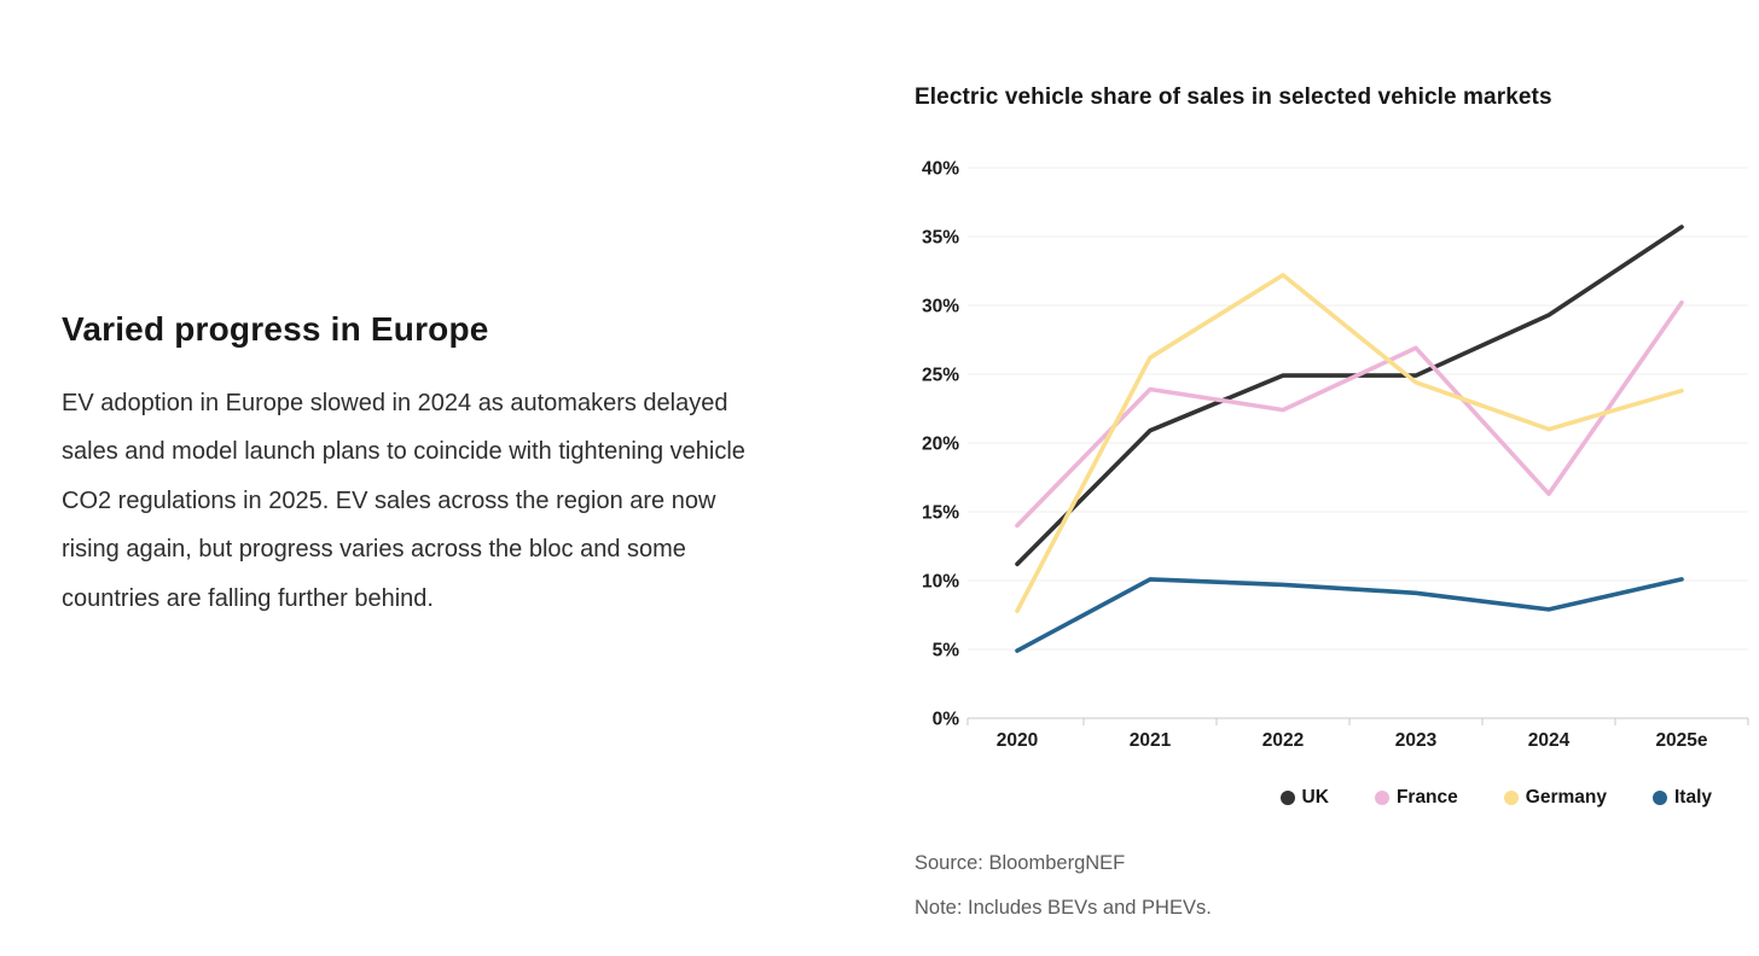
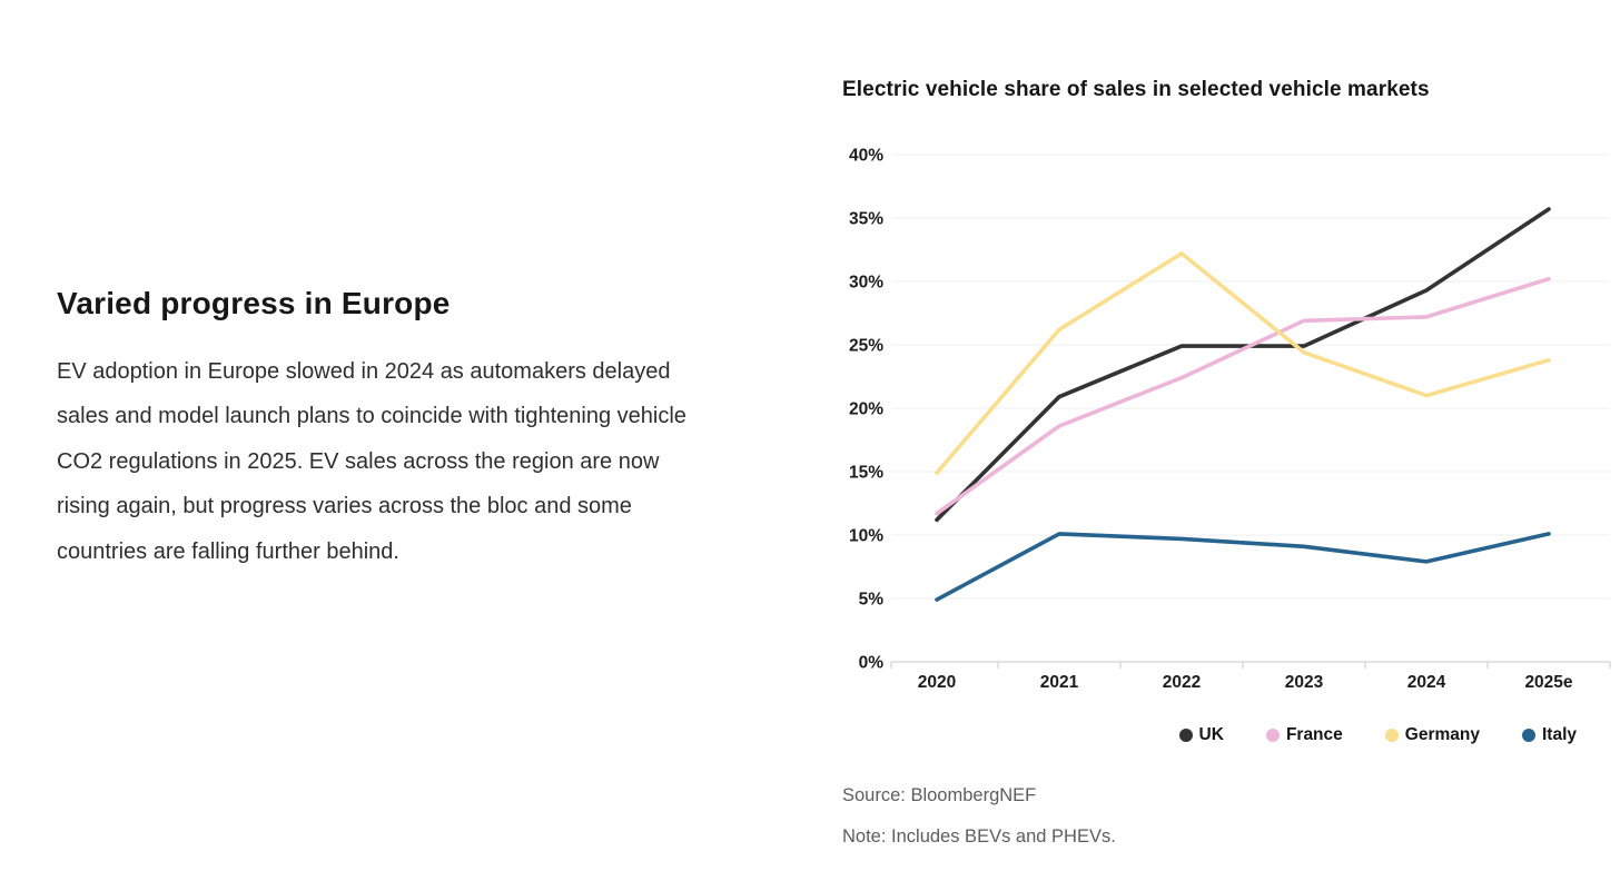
France/2020: 14.0% -> 11.7%
Germany/2020: 7.8% -> 14.9%
France/2021: 23.9% -> 18.6%
France/2024: 16.3% -> 27.2%
